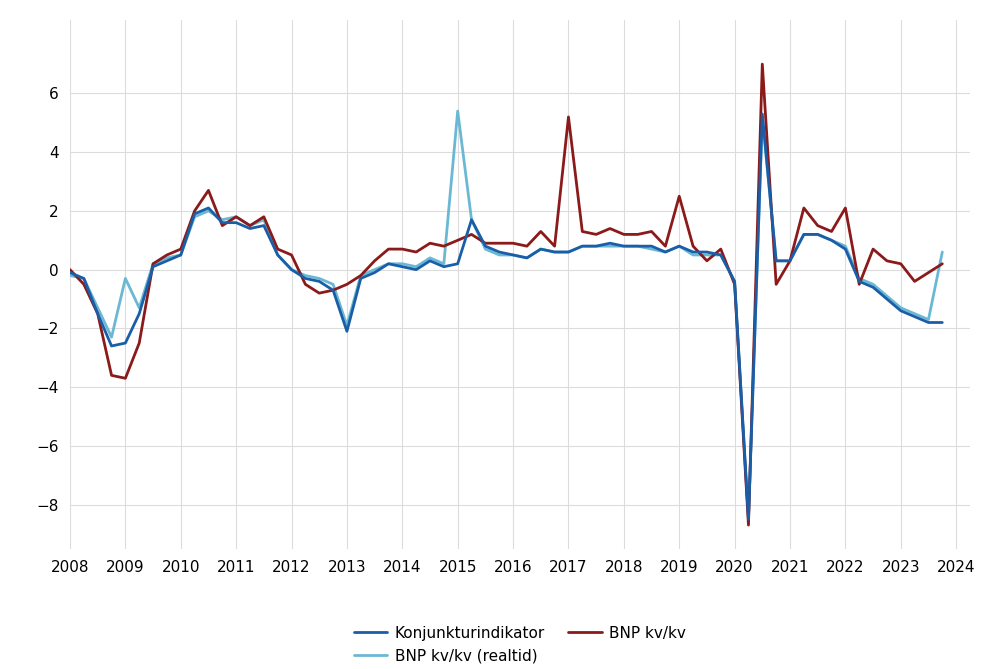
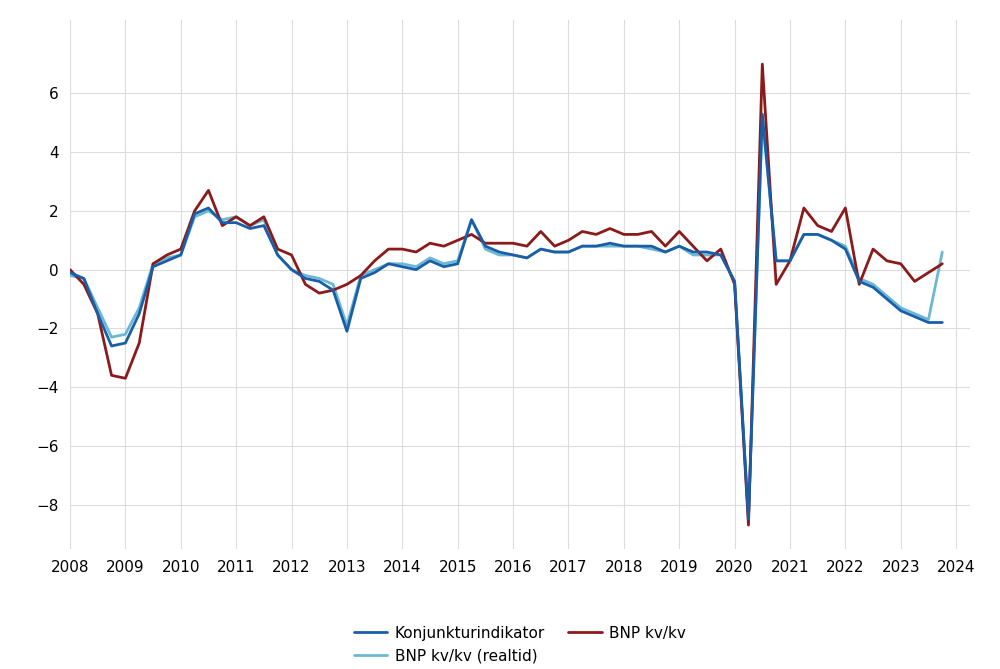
BNP kv/kv (realtid)/2009: -0.3 -> -2.2
BNP kv/kv (realtid)/2015: 5.4 -> 0.3
BNP kv/kv/2017: 5.2 -> 1.0
BNP kv/kv/2019: 2.5 -> 1.3
